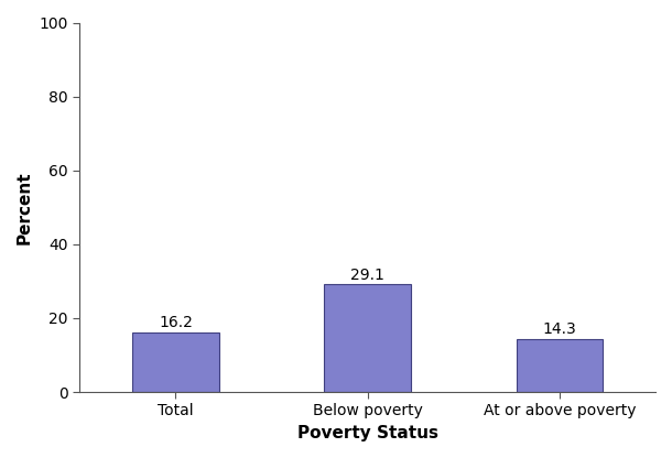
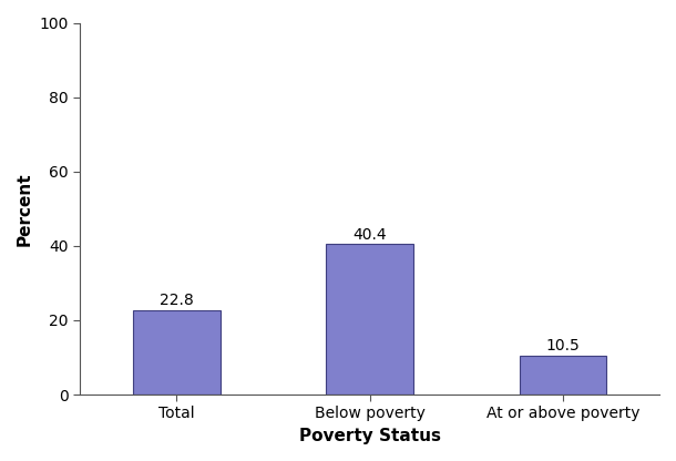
Total: 16.2 -> 22.8
Below poverty: 29.1 -> 40.4
At or above poverty: 14.3 -> 10.5
